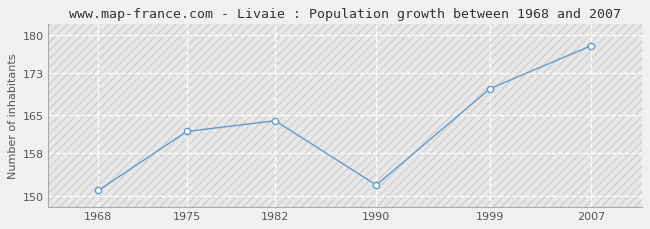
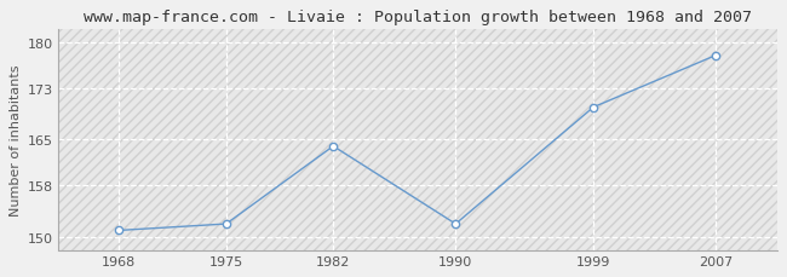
1975: 162 -> 152
